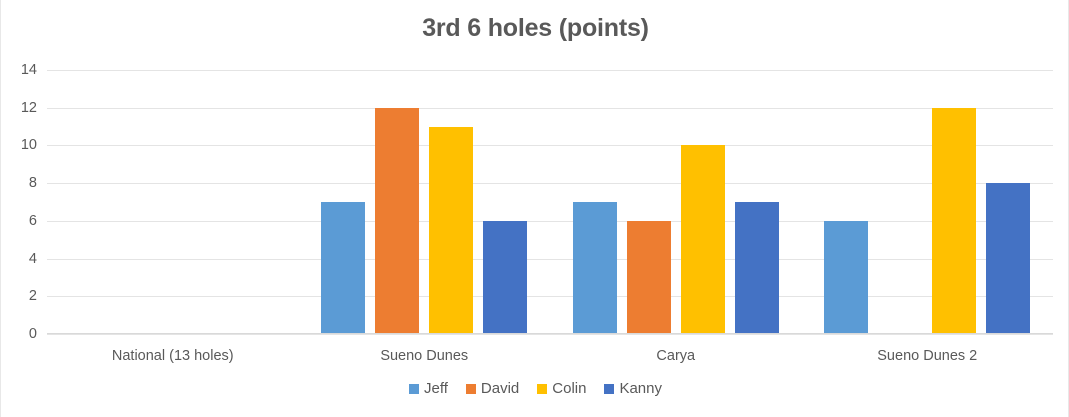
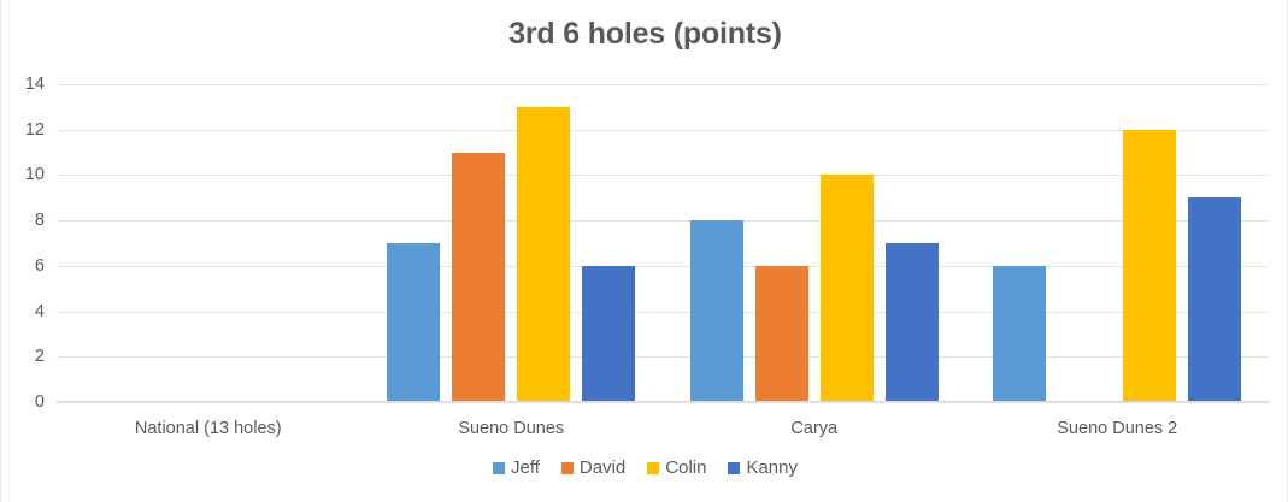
David/Sueno Dunes: 12 -> 11
Colin/Sueno Dunes: 11 -> 13
Jeff/Carya: 7 -> 8
Kanny/Sueno Dunes 2: 8 -> 9
